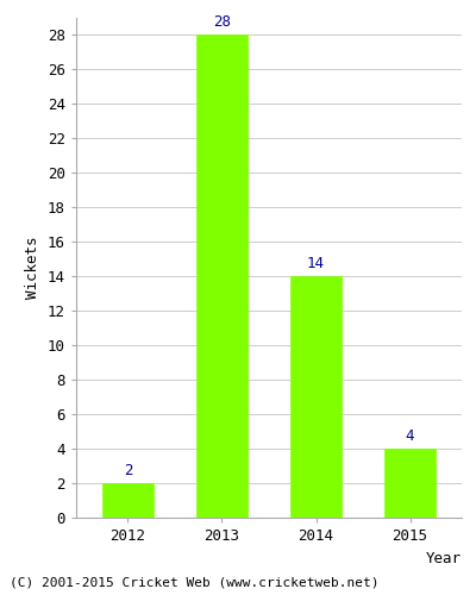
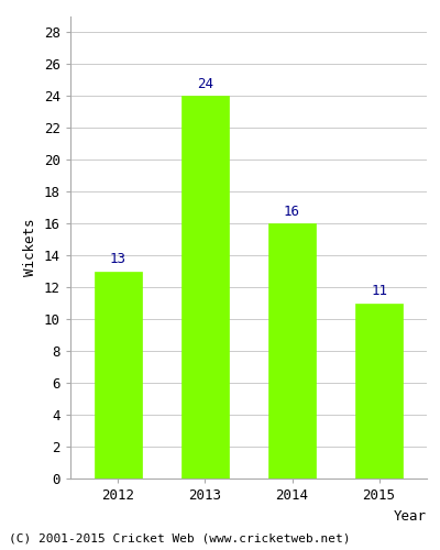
2012: 2 -> 13
2013: 28 -> 24
2014: 14 -> 16
2015: 4 -> 11
